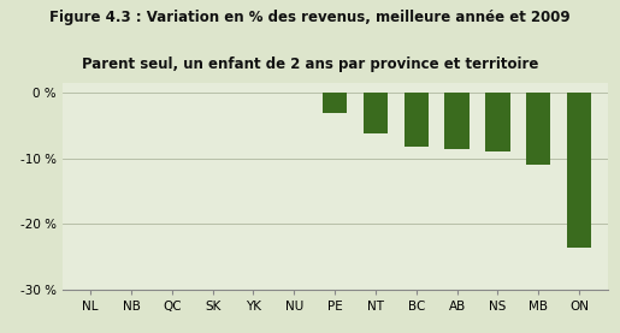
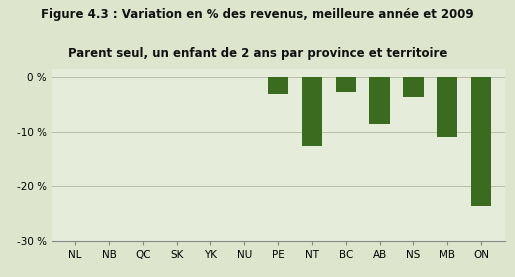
NT: -6.2 % -> -12.6 %
BC: -8.2 % -> -2.6 %
NS: -9.0 % -> -3.6 %
